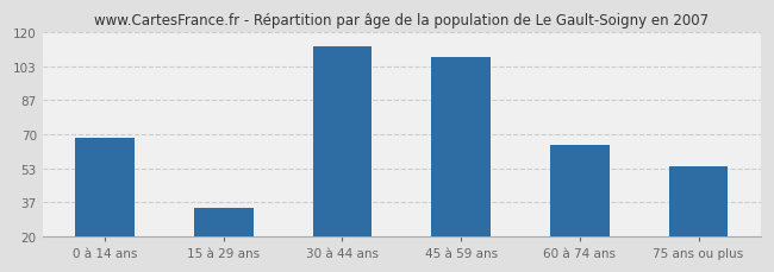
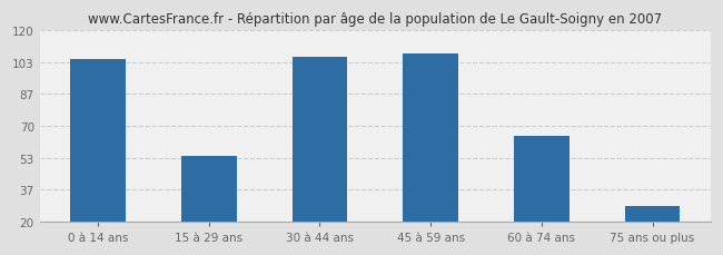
0 à 14 ans: 68 -> 105
15 à 29 ans: 34 -> 54
30 à 44 ans: 113 -> 106
75 ans ou plus: 54 -> 28
